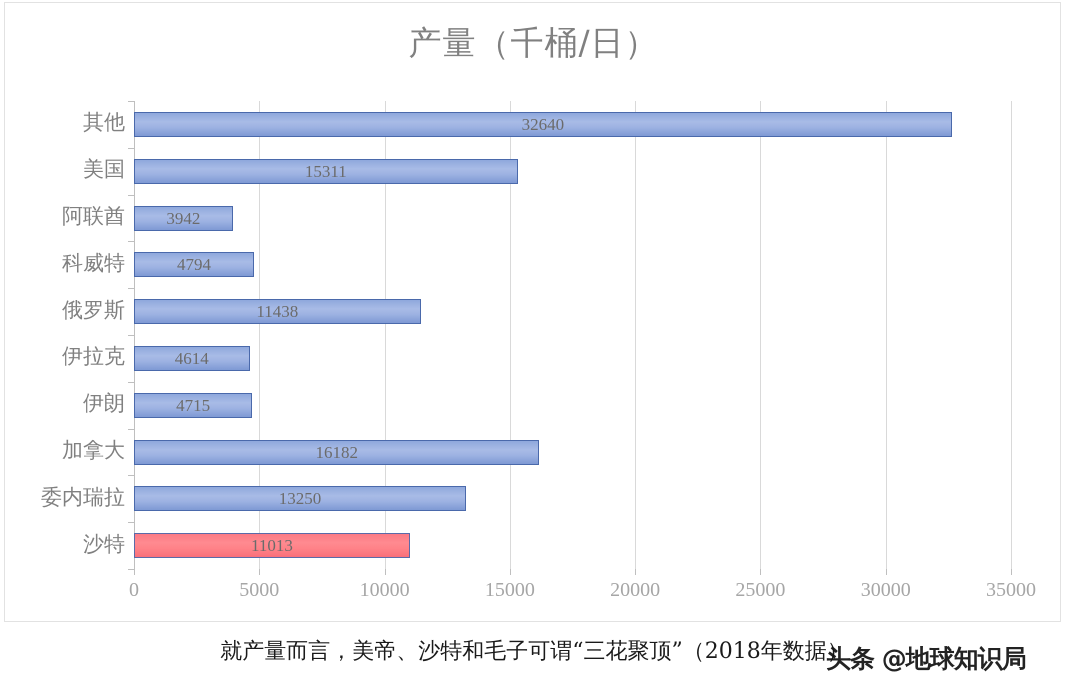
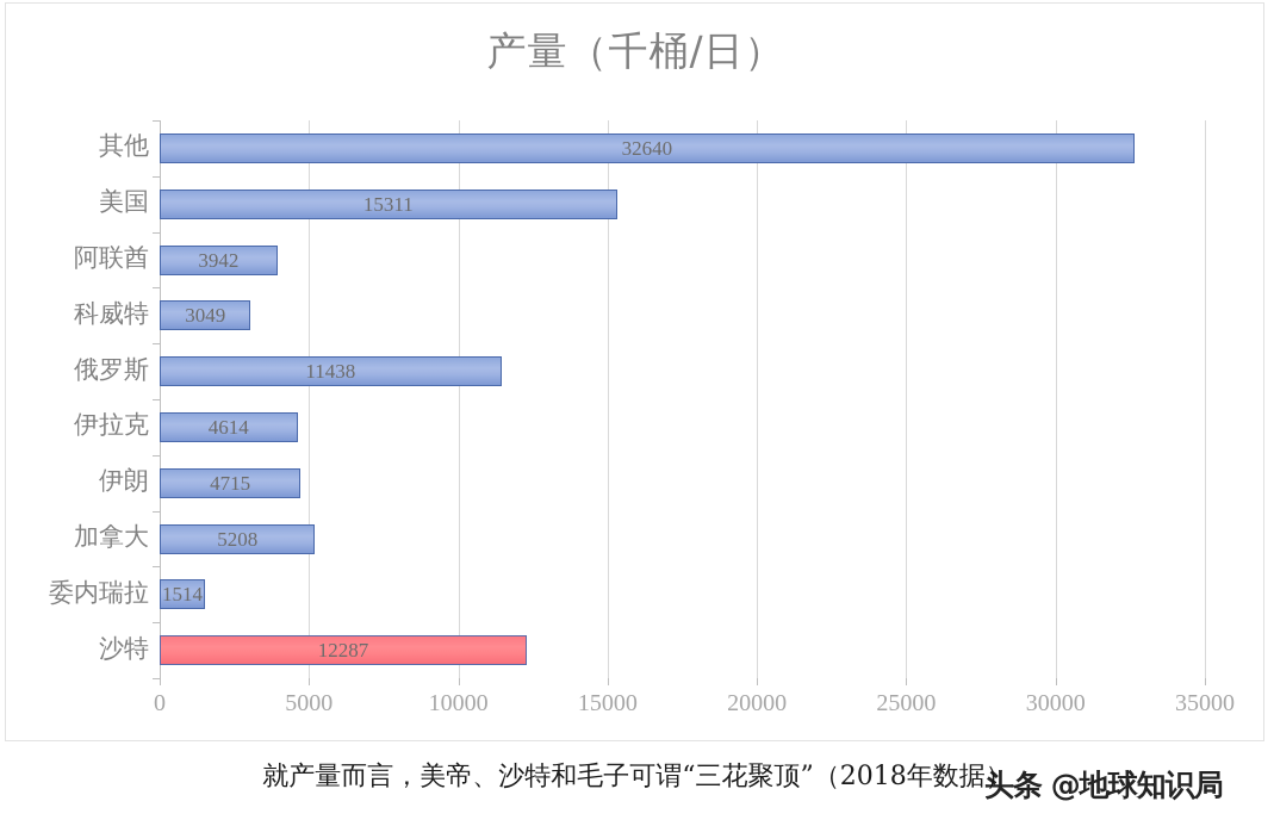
科威特: 4794 -> 3049
加拿大: 16182 -> 5208
委内瑞拉: 13250 -> 1514
沙特: 11013 -> 12287
